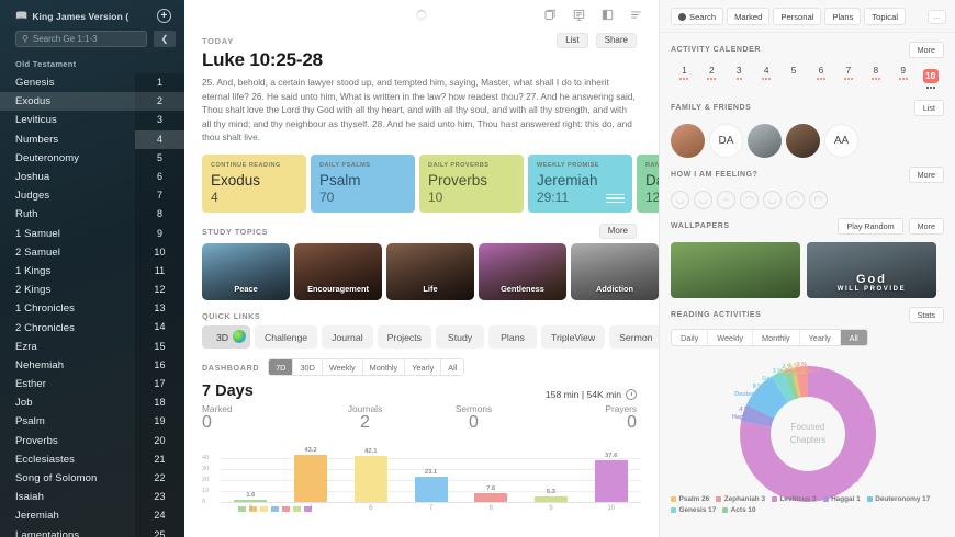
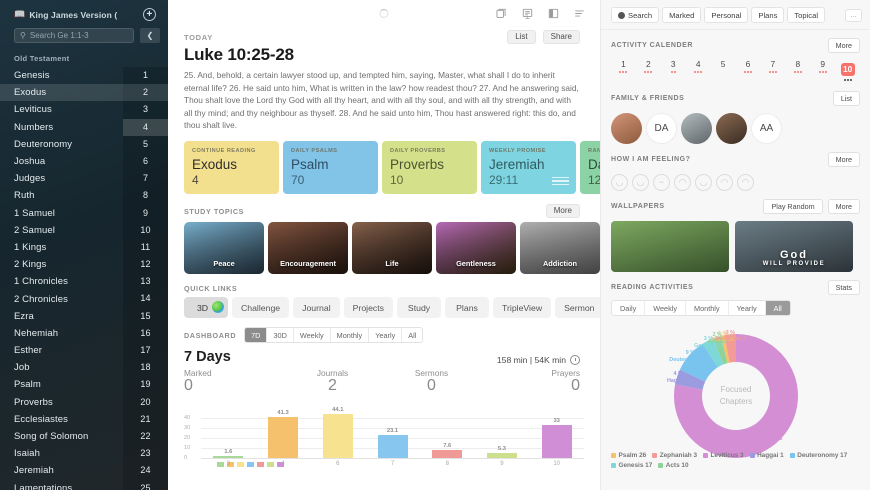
4: 43.2 -> 41.3
6: 42.1 -> 44.1
10: 37.6 -> 33
